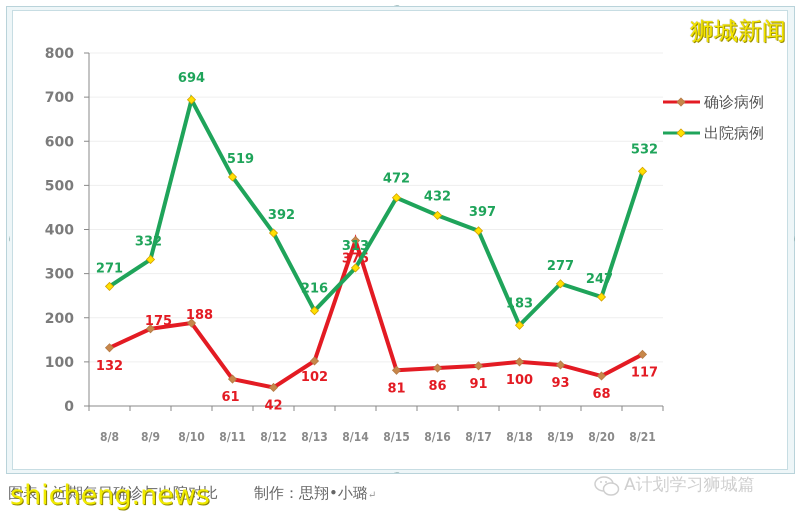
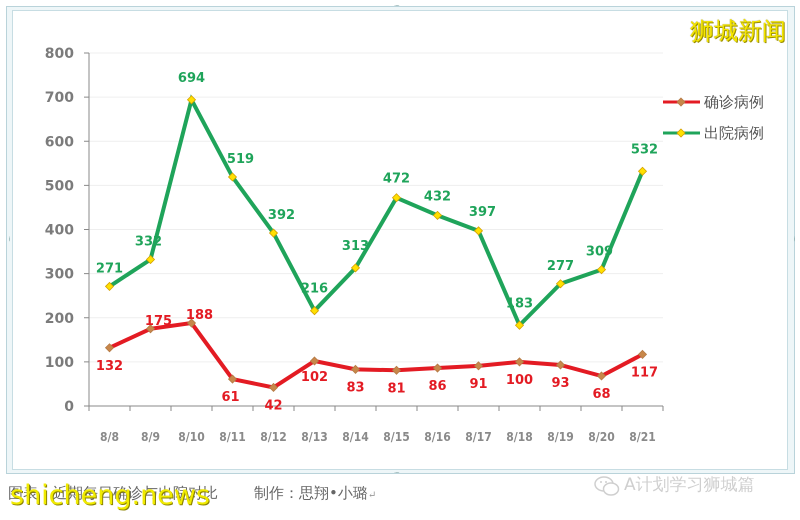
确诊病例/8/14: 375 -> 83
出院病例/8/20: 247 -> 309
